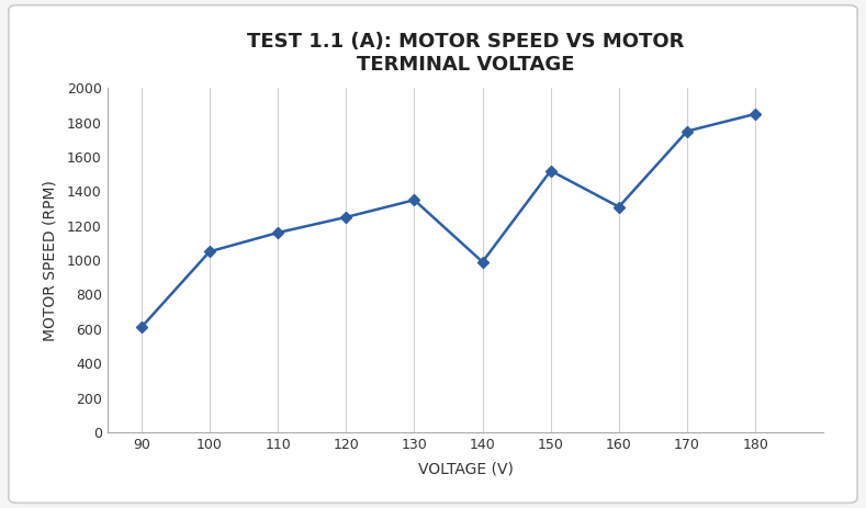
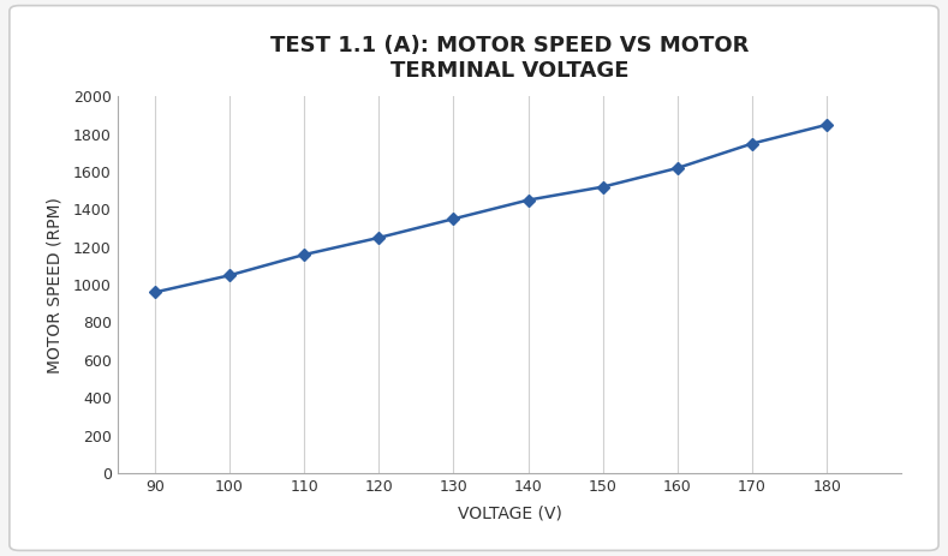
90: 610 -> 960
140: 990 -> 1450
160: 1310 -> 1620
